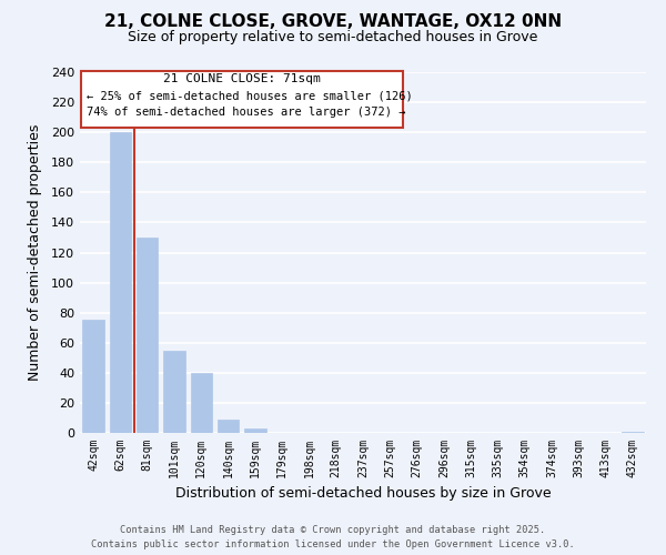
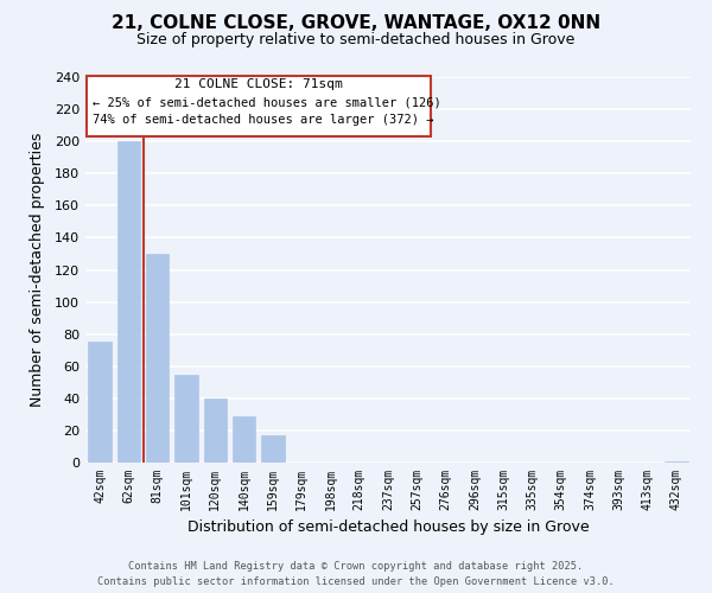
140sqm: 9 -> 29
159sqm: 3 -> 17
